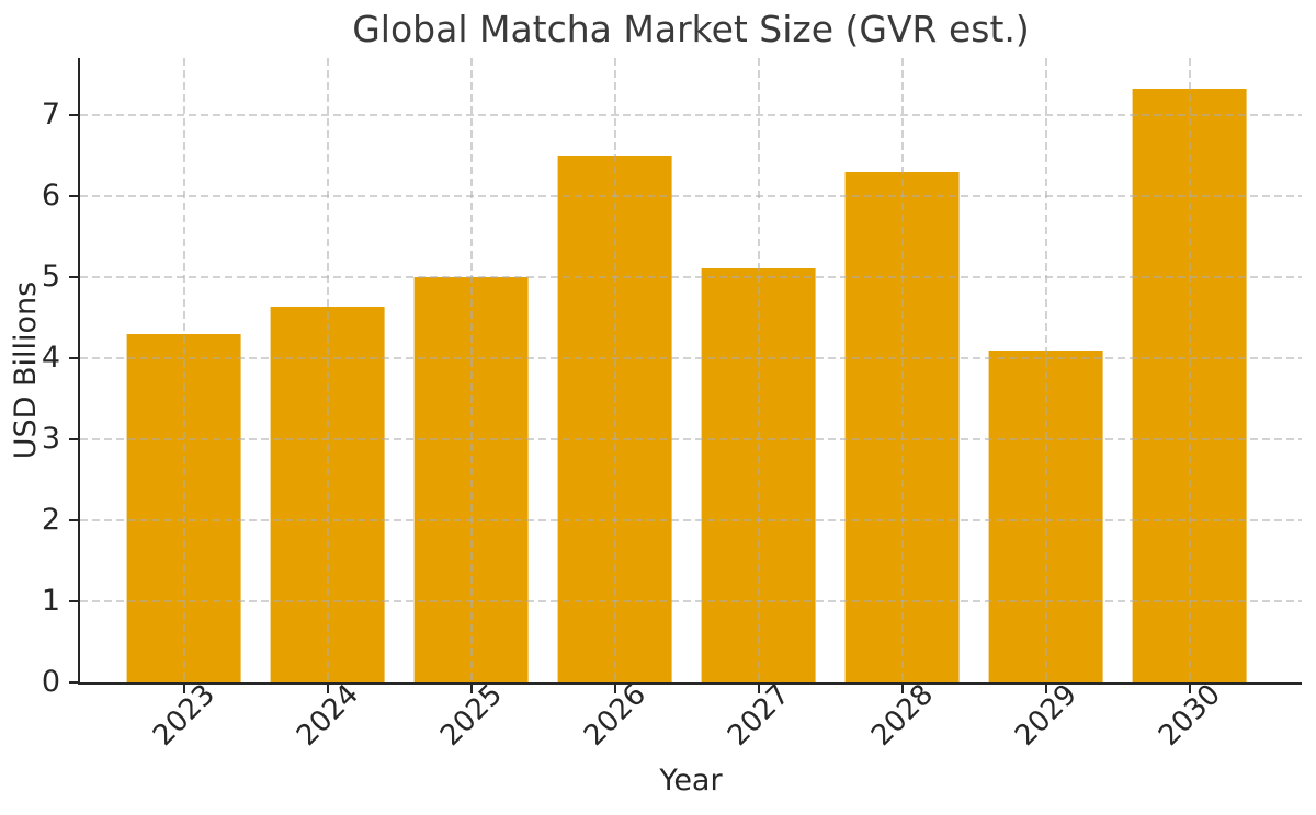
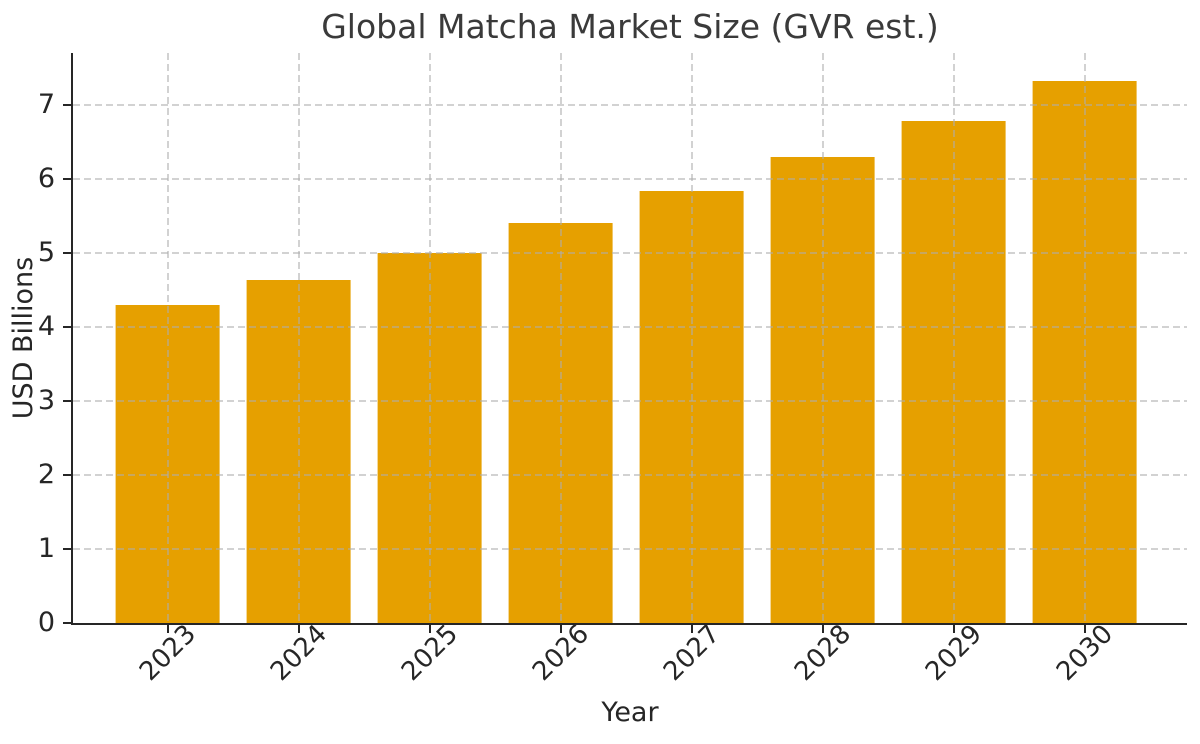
2026: 6.5 -> 5.4
2027: 5.1 -> 5.8
2029: 4.1 -> 6.8
